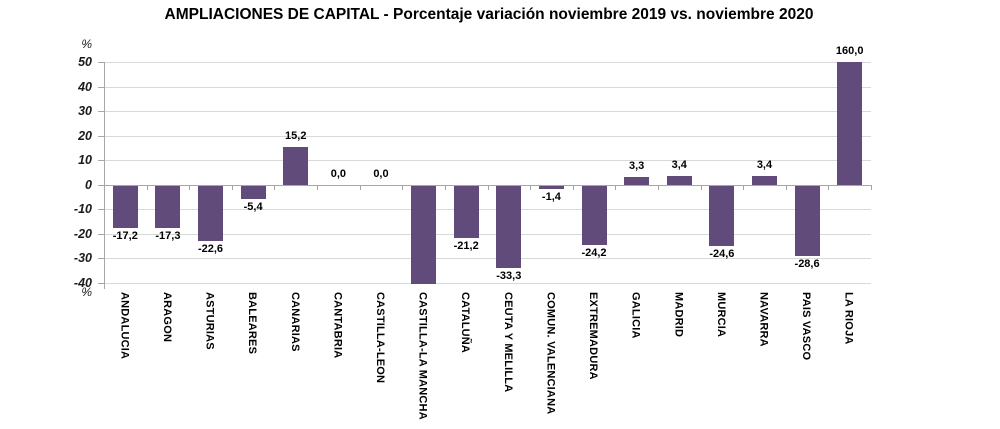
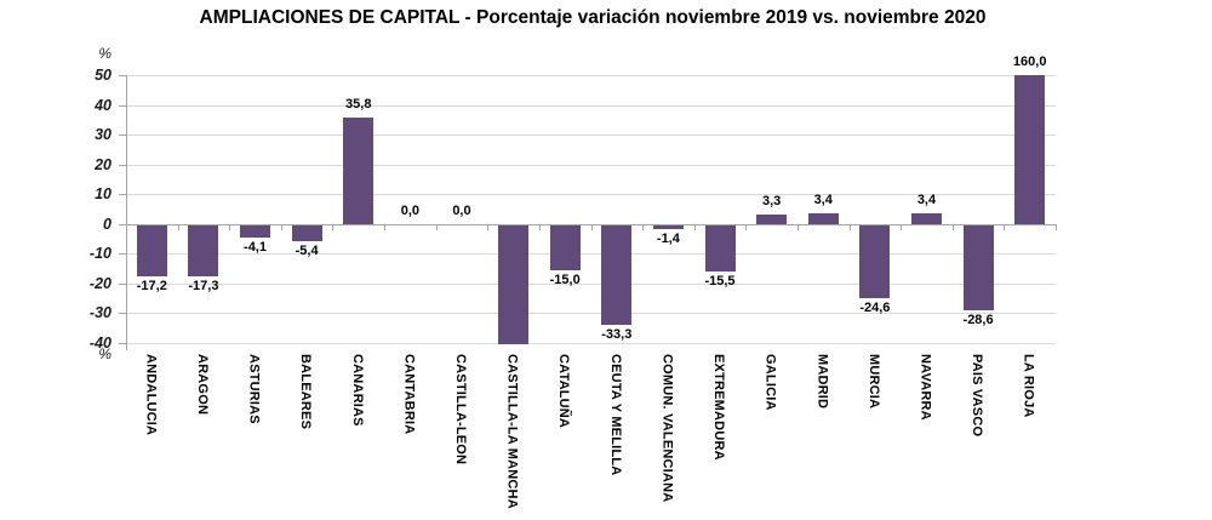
ASTURIAS: -22,6 -> -4,1
CANARIAS: 15,2 -> 35,8
CATALUÑA: -21,2 -> -15,0
EXTREMADURA: -24,2 -> -15,5
